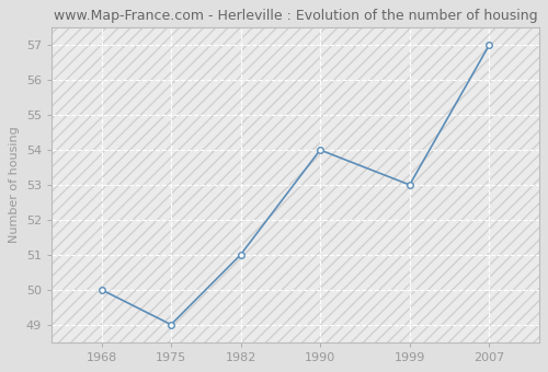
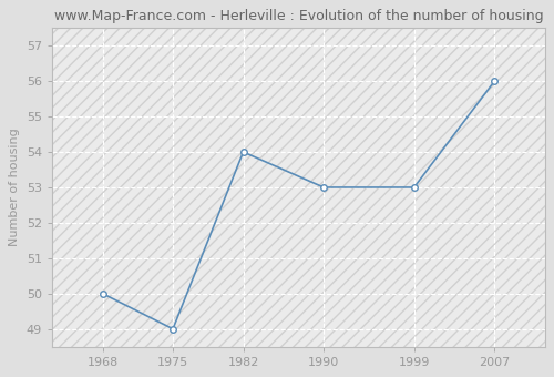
1982: 51 -> 54
1990: 54 -> 53
2007: 57 -> 56
